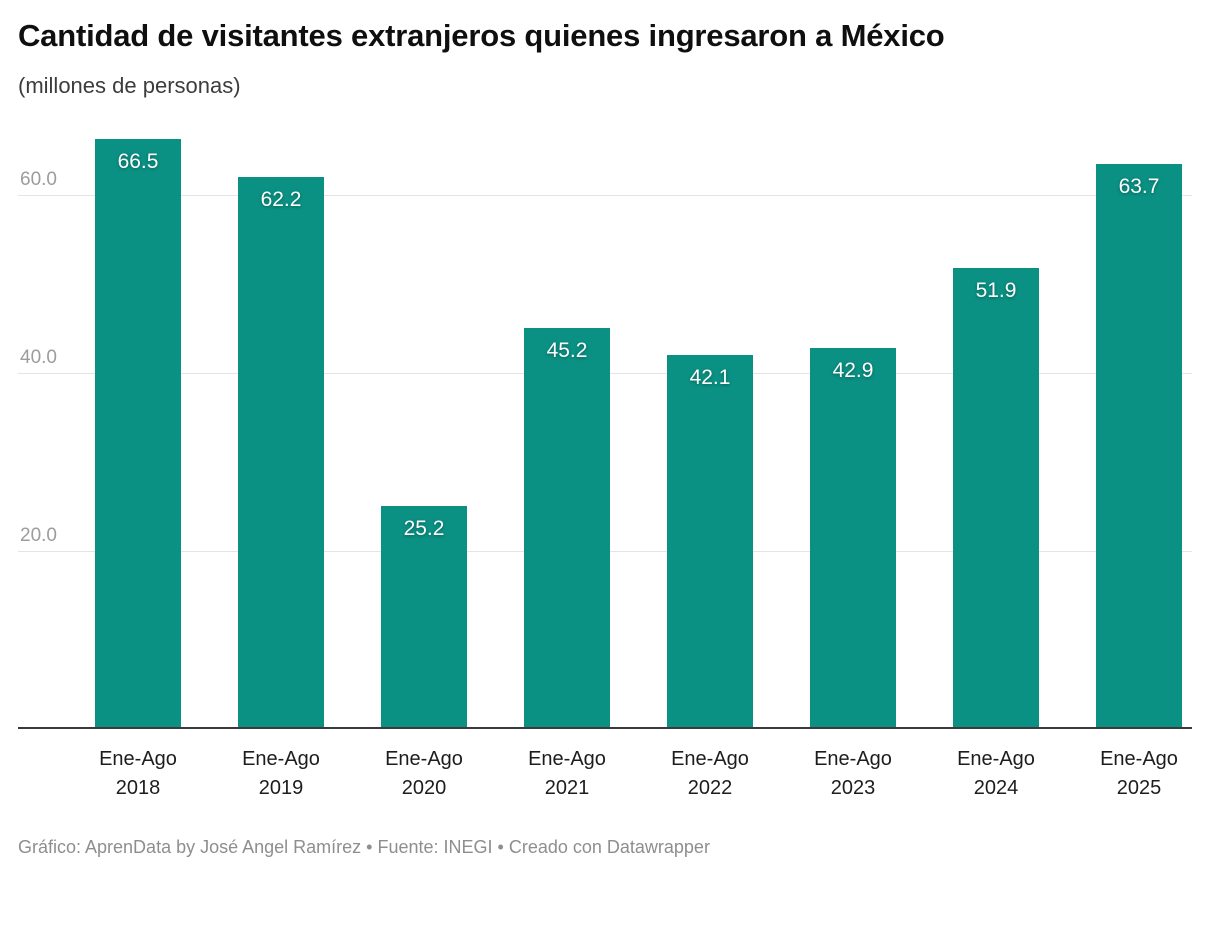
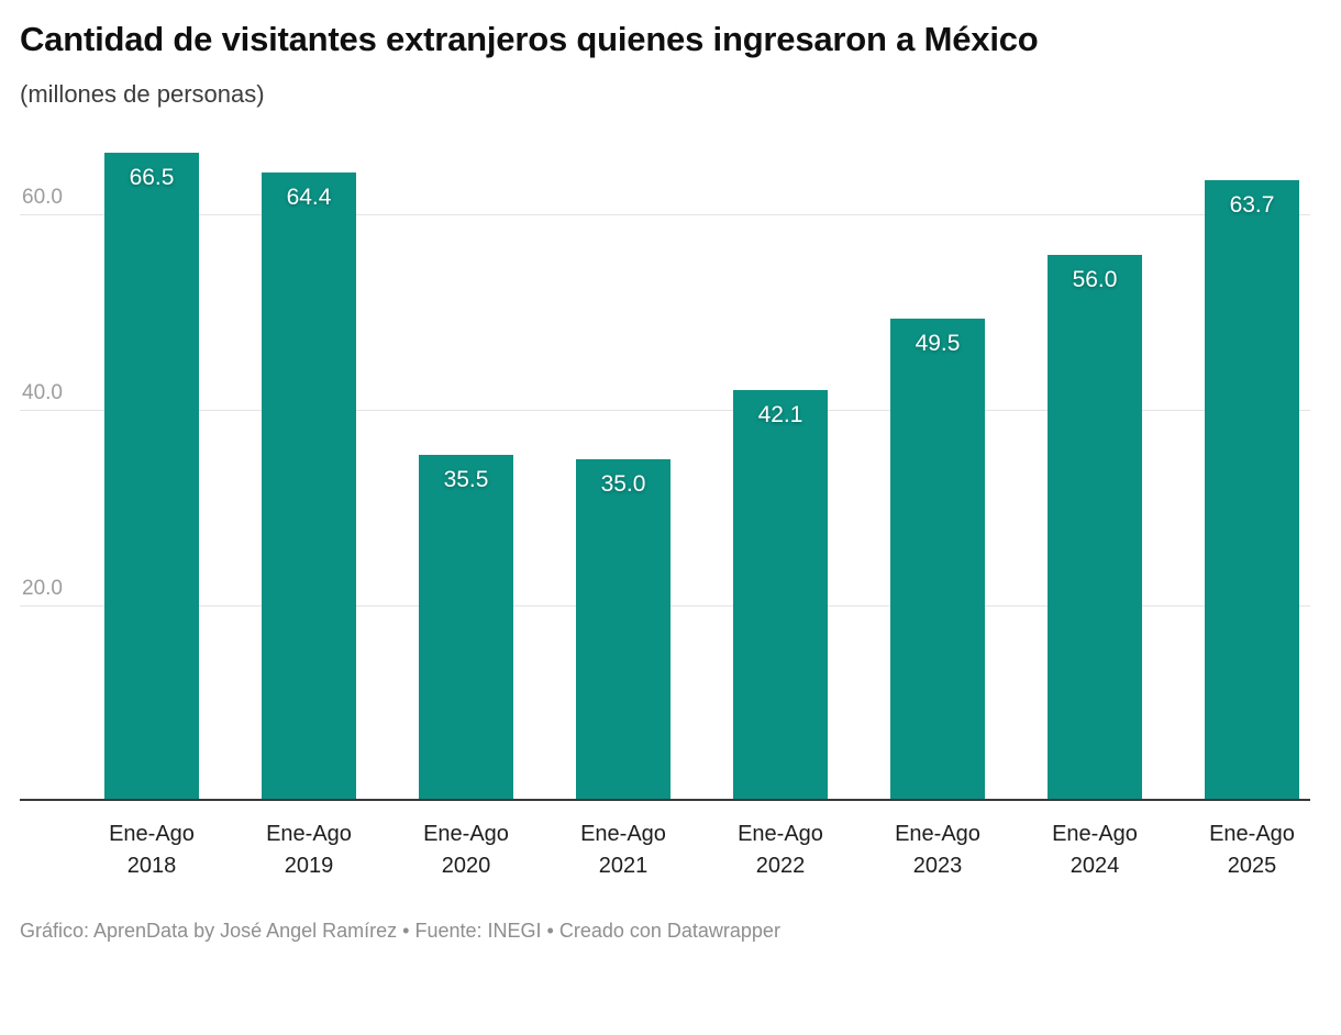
Ene-Ago 2019: 62.2 -> 64.4
Ene-Ago 2020: 25.2 -> 35.5
Ene-Ago 2021: 45.2 -> 35.0
Ene-Ago 2023: 42.9 -> 49.5
Ene-Ago 2024: 51.9 -> 56.0
